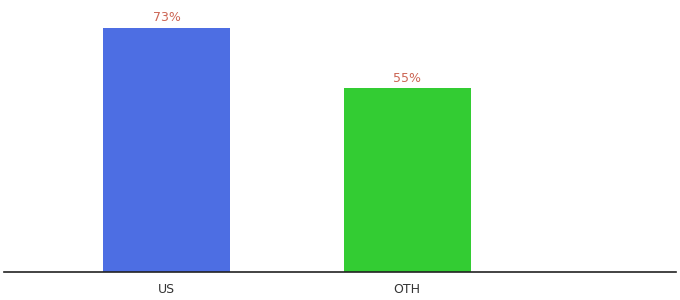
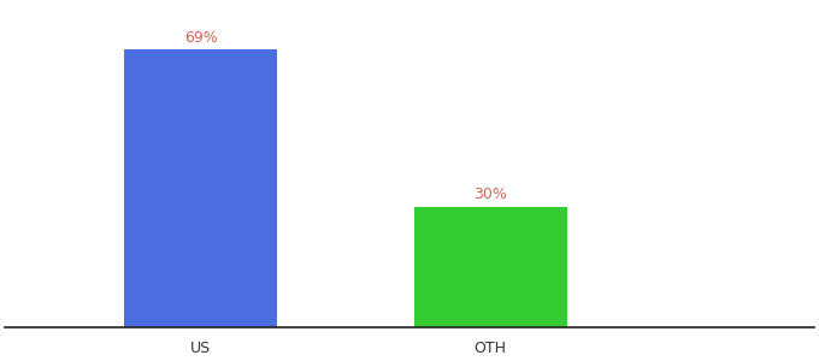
US: 73% -> 69%
OTH: 55% -> 30%
